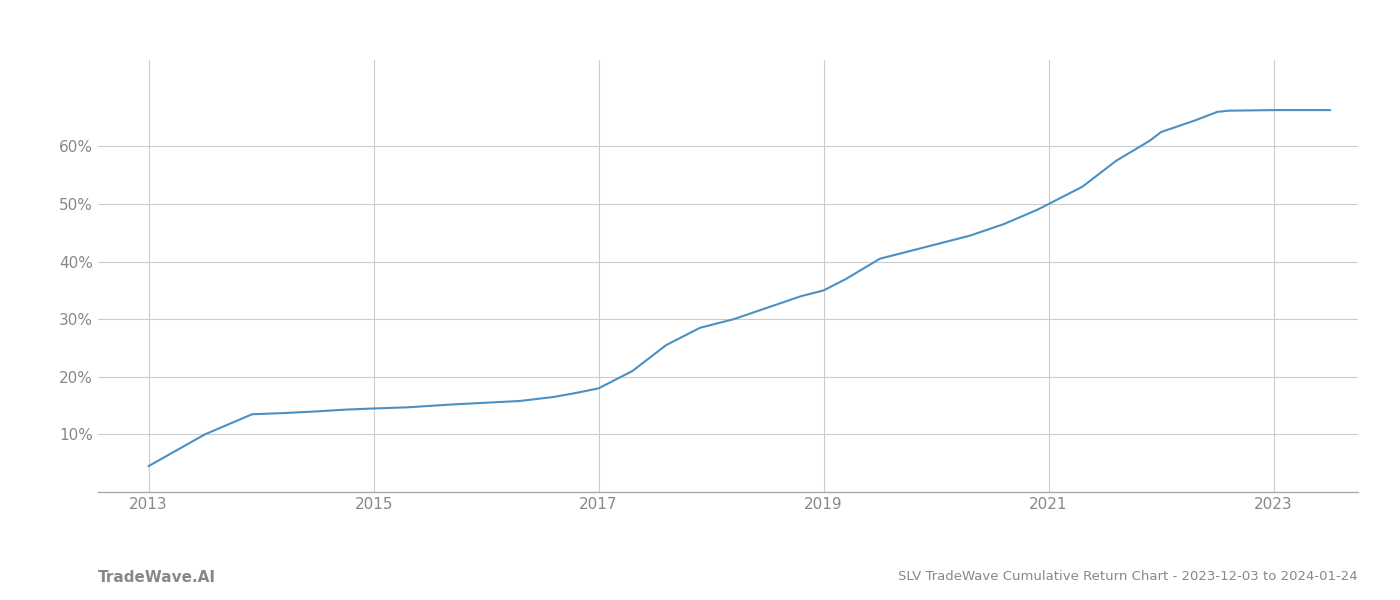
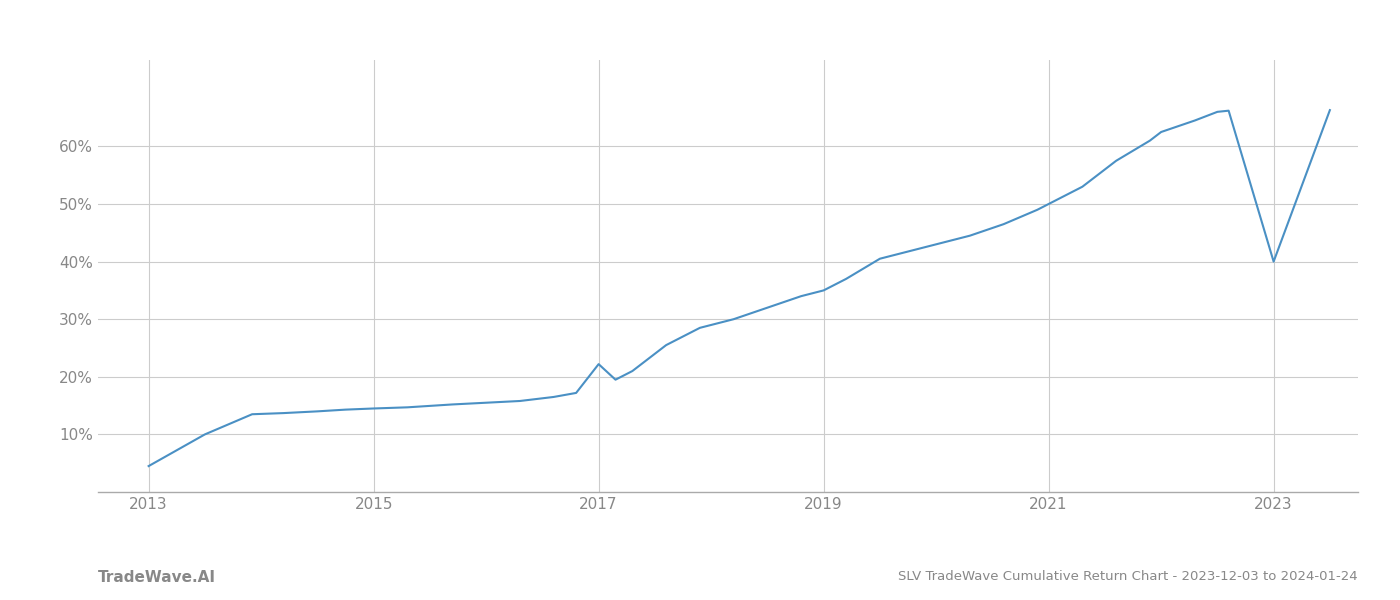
2017: 18.0% -> 22.2%
2023: 66.3% -> 40.0%
